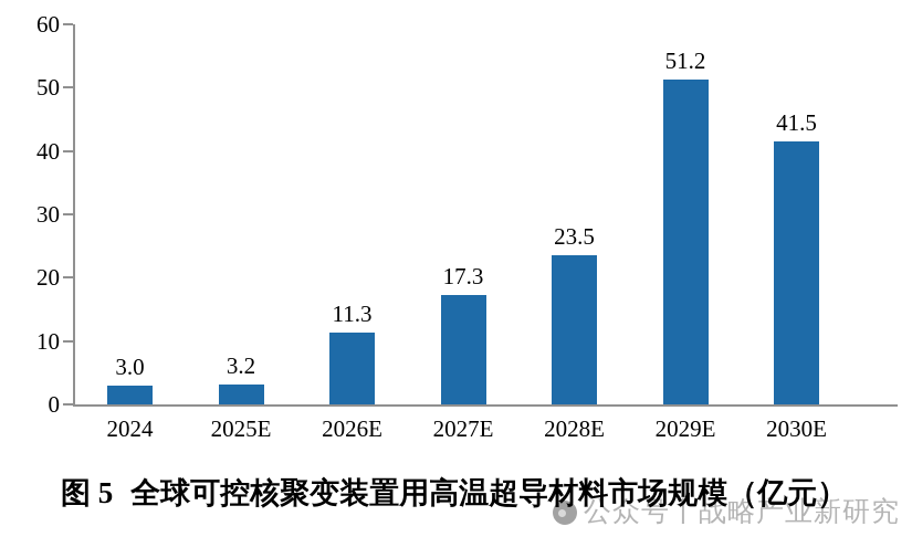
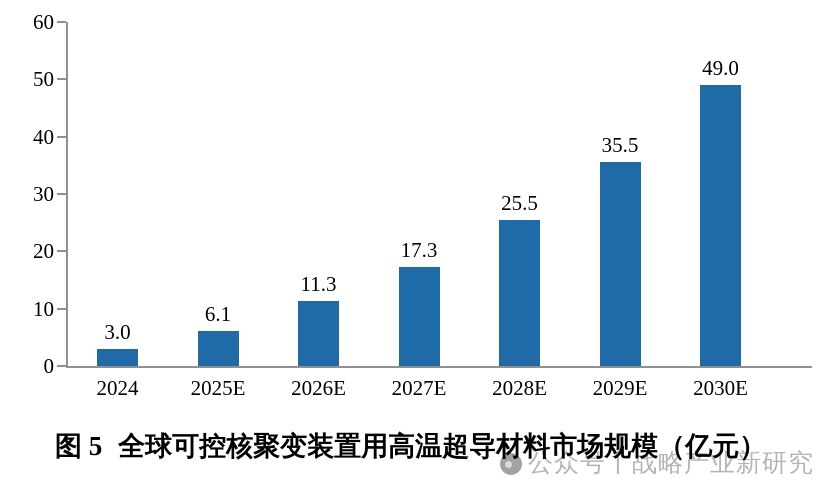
2025E: 3.2 -> 6.1
2028E: 23.5 -> 25.5
2029E: 51.2 -> 35.5
2030E: 41.5 -> 49.0
